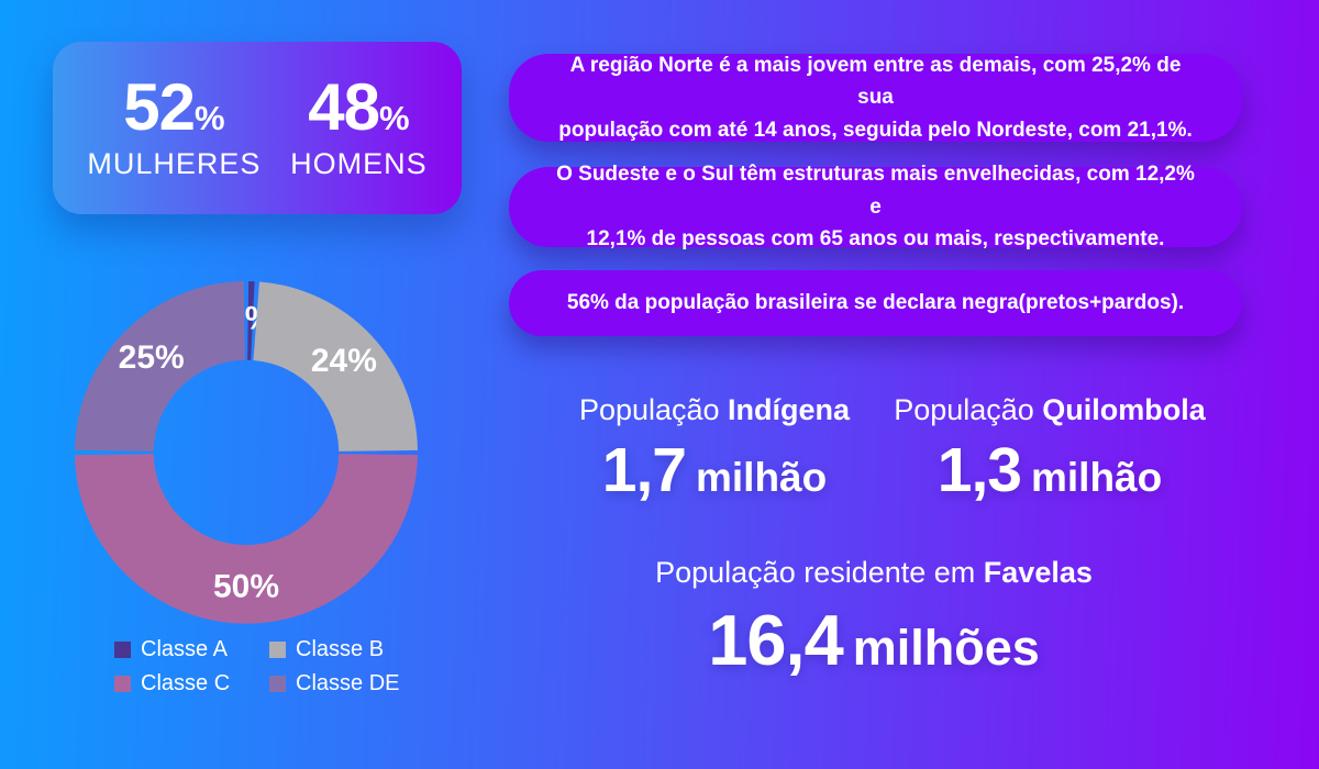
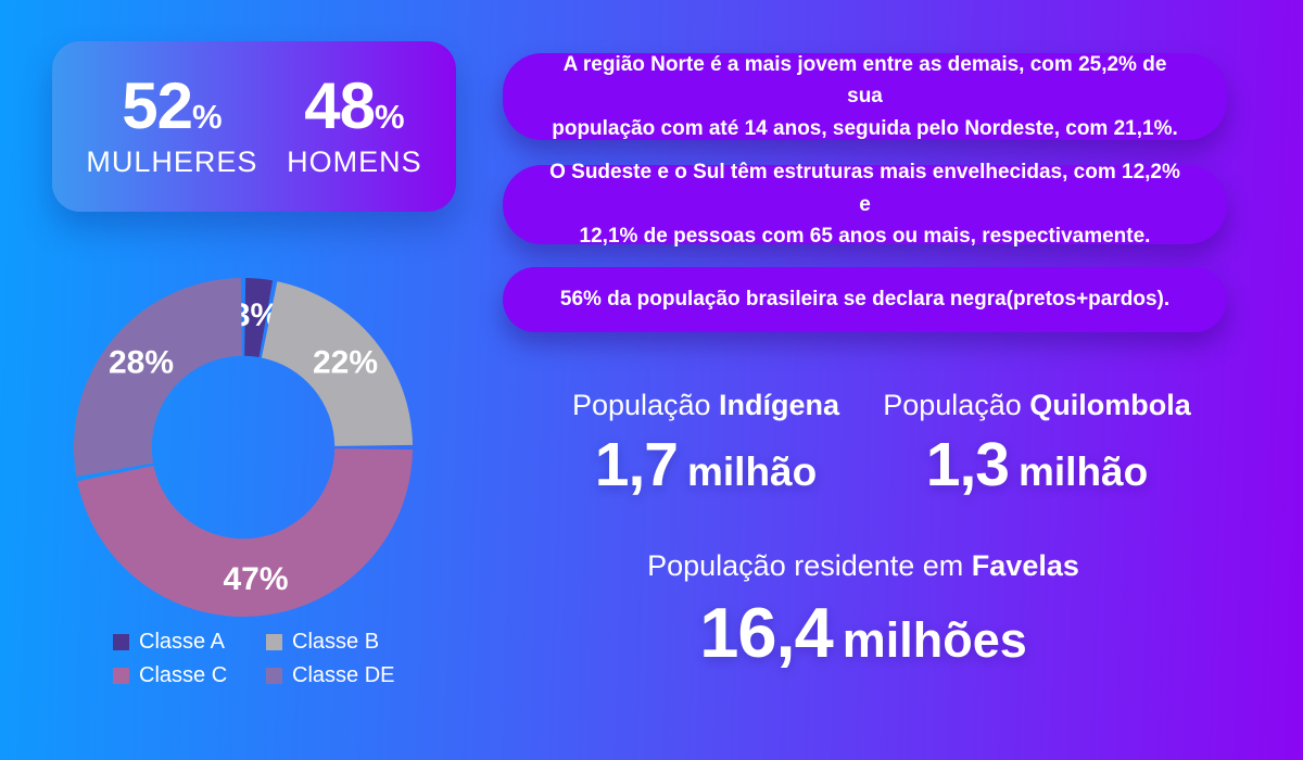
Classe A: 1% -> 3%
Classe B: 24% -> 22%
Classe C: 50% -> 47%
Classe DE: 25% -> 28%
